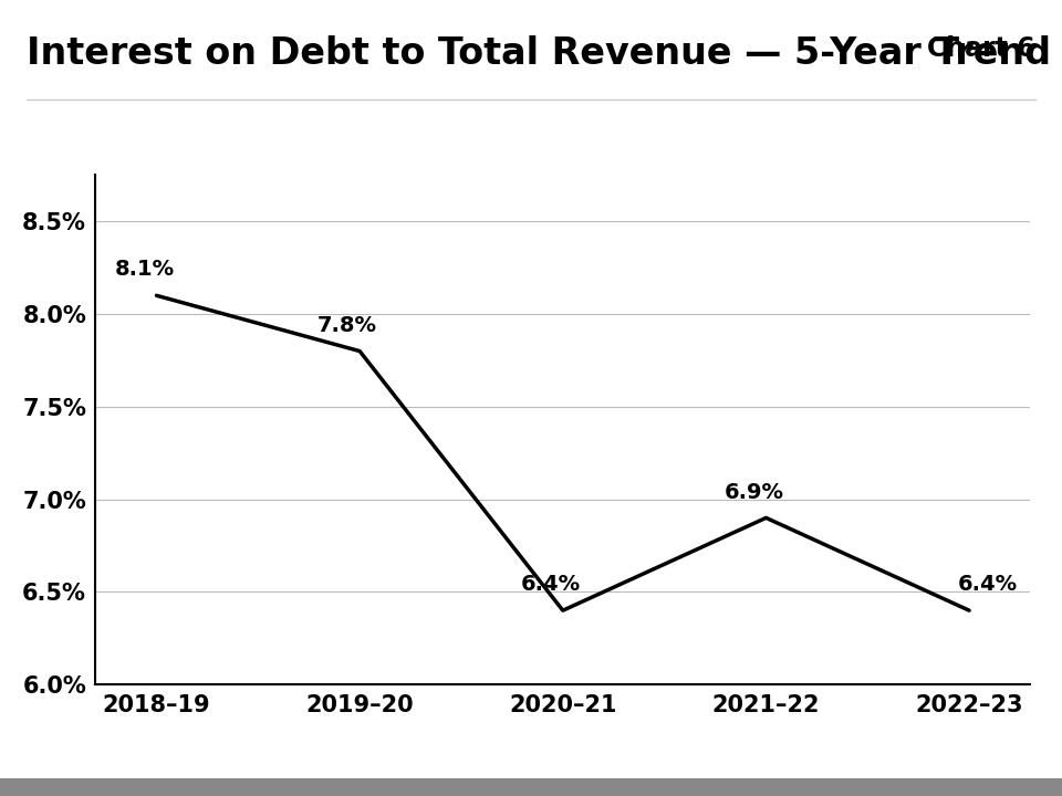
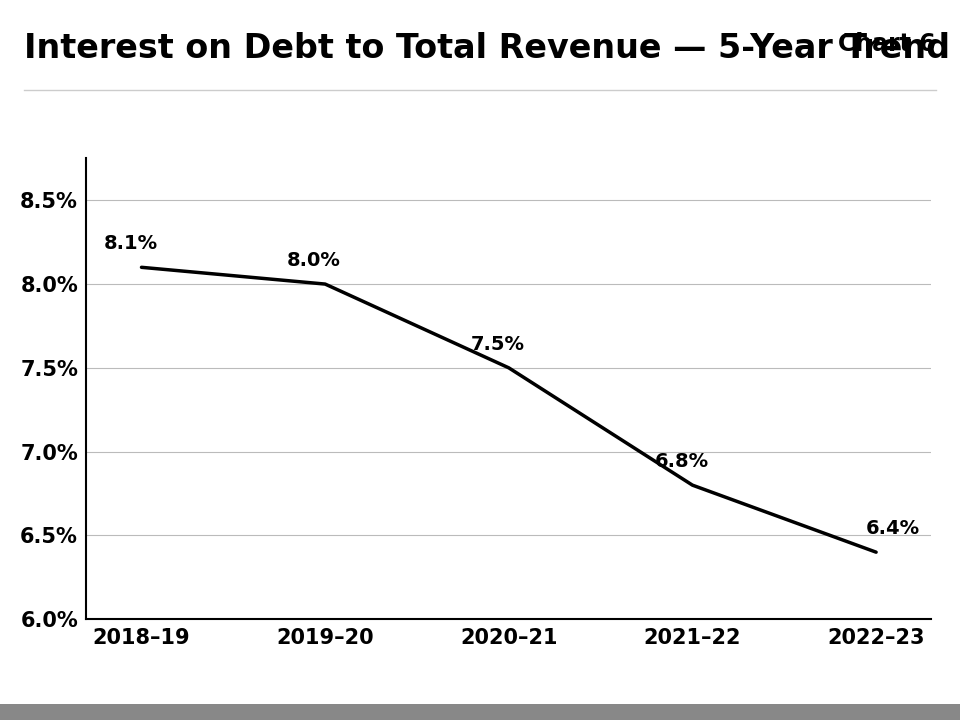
2019–20: 7.8% -> 8.0%
2020–21: 6.4% -> 7.5%
2021–22: 6.9% -> 6.8%
